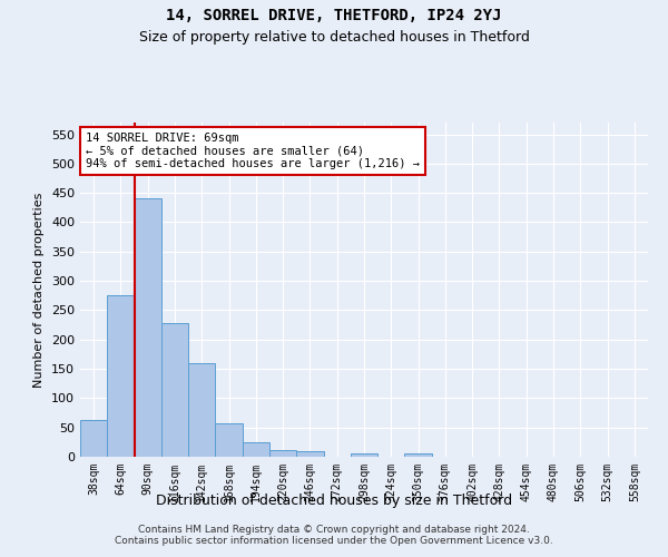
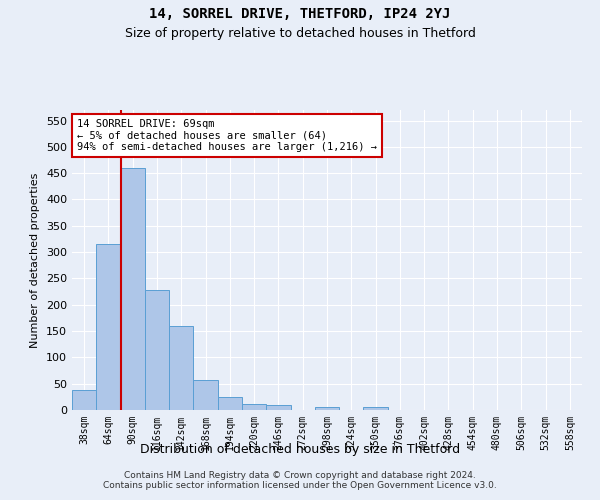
38sqm: 62 -> 38
64sqm: 276 -> 315
90sqm: 440 -> 460
